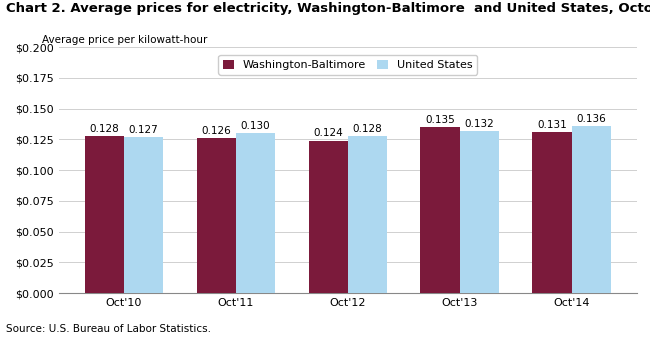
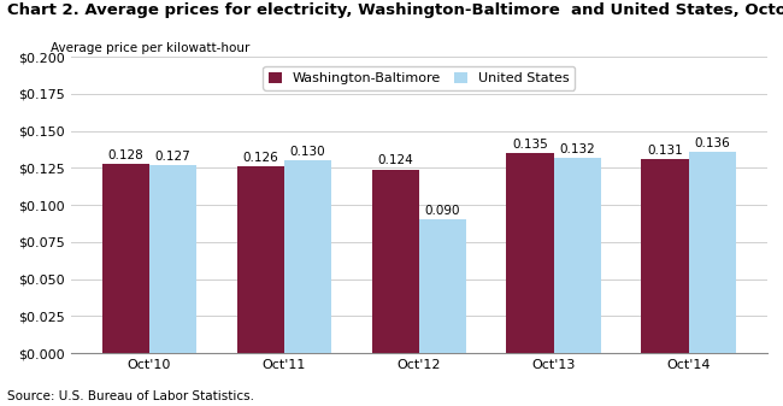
United States/Oct'12: 0.128 -> 0.090
